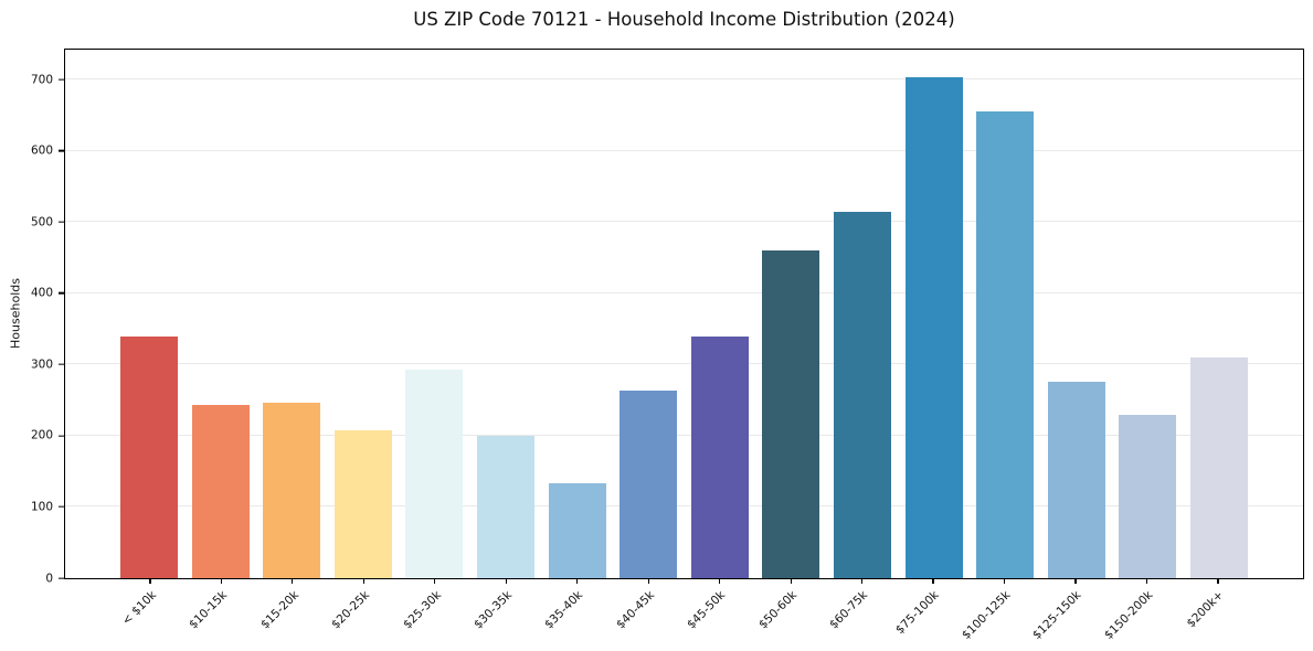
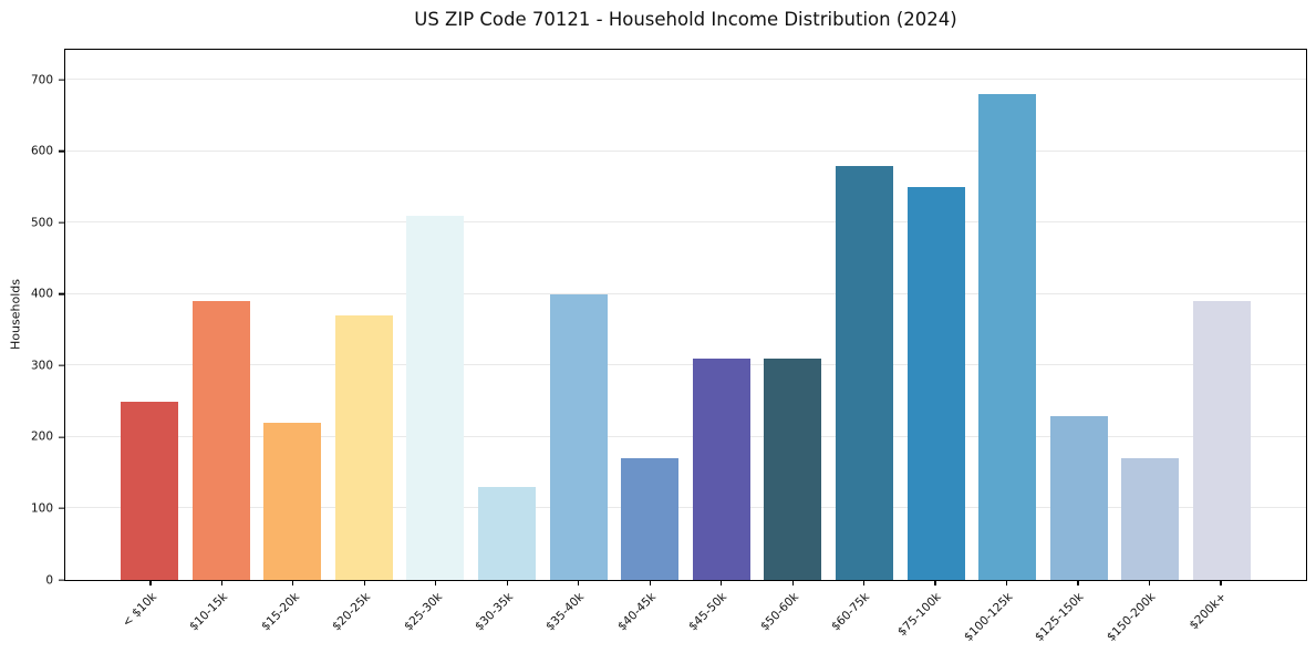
< $10k: 340 -> 250
$10-15k: 240 -> 390
$15-20k: 250 -> 220
$20-25k: 210 -> 370
$25-30k: 290 -> 510
$30-35k: 200 -> 130
$35-40k: 130 -> 400
$40-45k: 260 -> 170
$45-50k: 340 -> 310
$50-60k: 460 -> 310
$60-75k: 520 -> 580
$75-100k: 700 -> 550
$100-125k: 660 -> 680
$125-150k: 280 -> 230
$150-200k: 230 -> 170
$200k+: 310 -> 390
